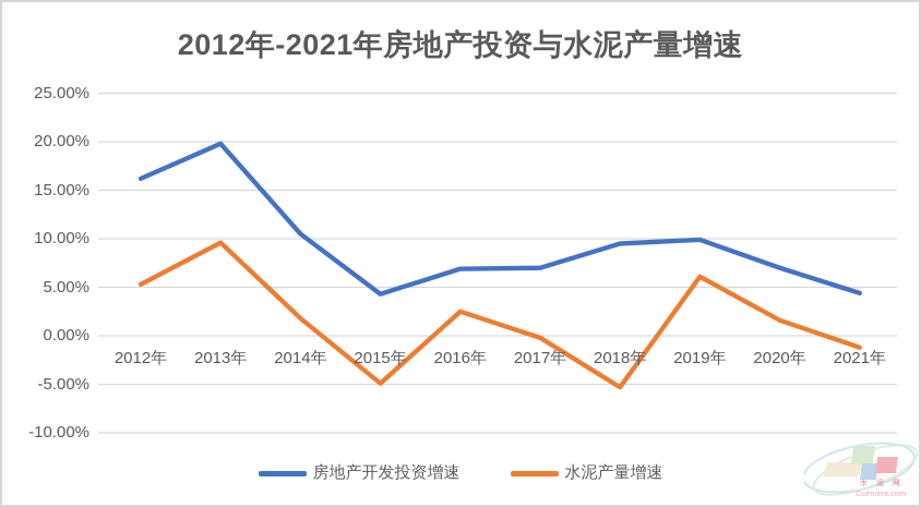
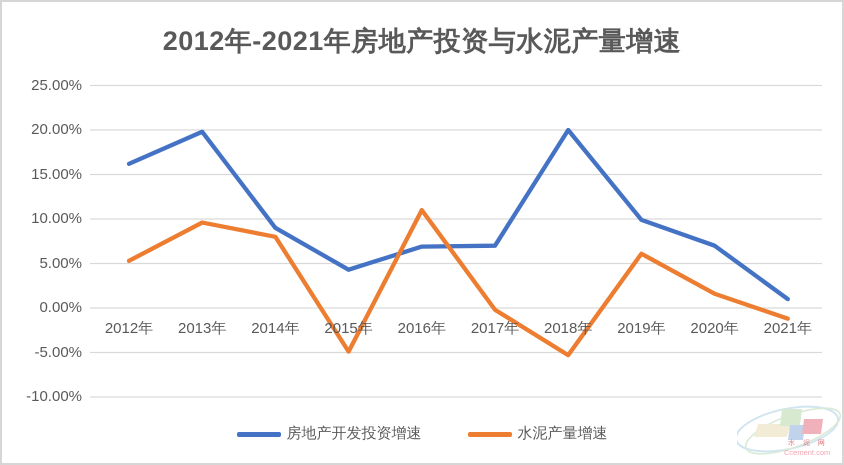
房地产开发投资增速/2014年: 10% -> 9%
水泥产量增速/2014年: 2% -> 8%
水泥产量增速/2016年: 2% -> 11%
房地产开发投资增速/2018年: 10% -> 20%
房地产开发投资增速/2021年: 4% -> 1%
